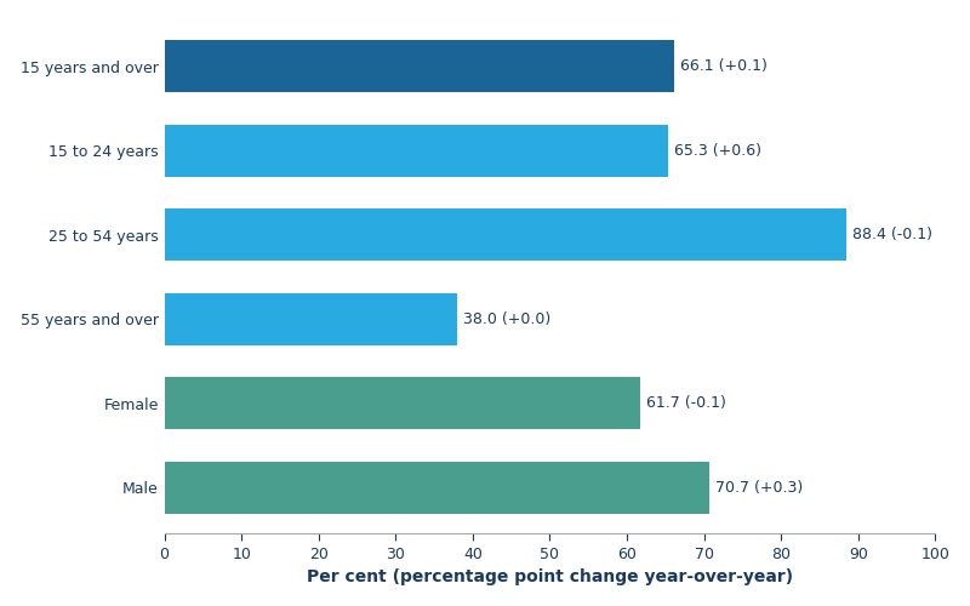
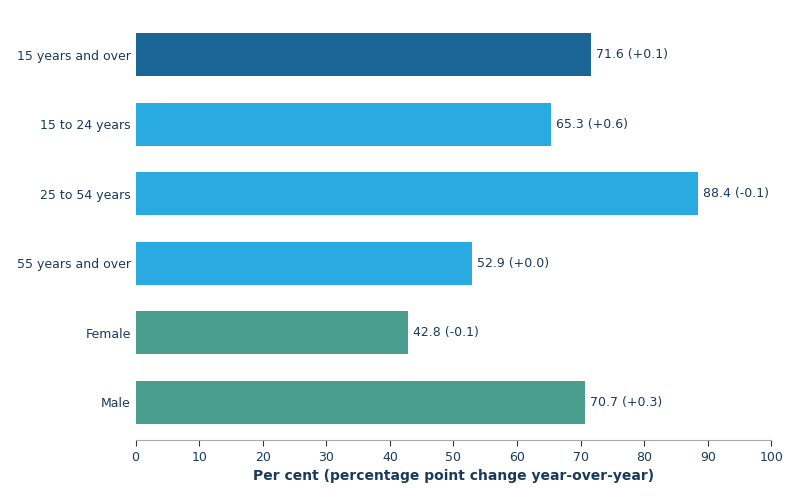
15 years and over: 66.1 -> 71.6
55 years and over: 38.0 -> 52.9
Female: 61.7 -> 42.8
